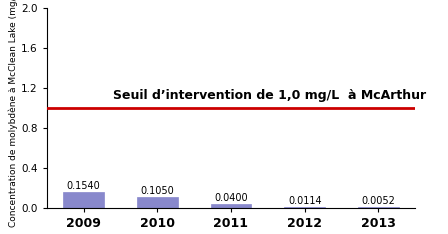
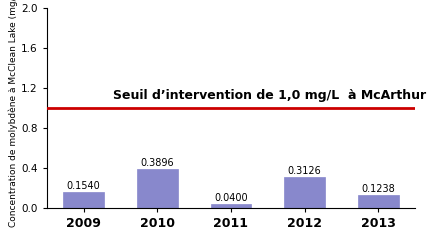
2010: 0.1050 -> 0.3896
2012: 0.0114 -> 0.3126
2013: 0.0052 -> 0.1238
